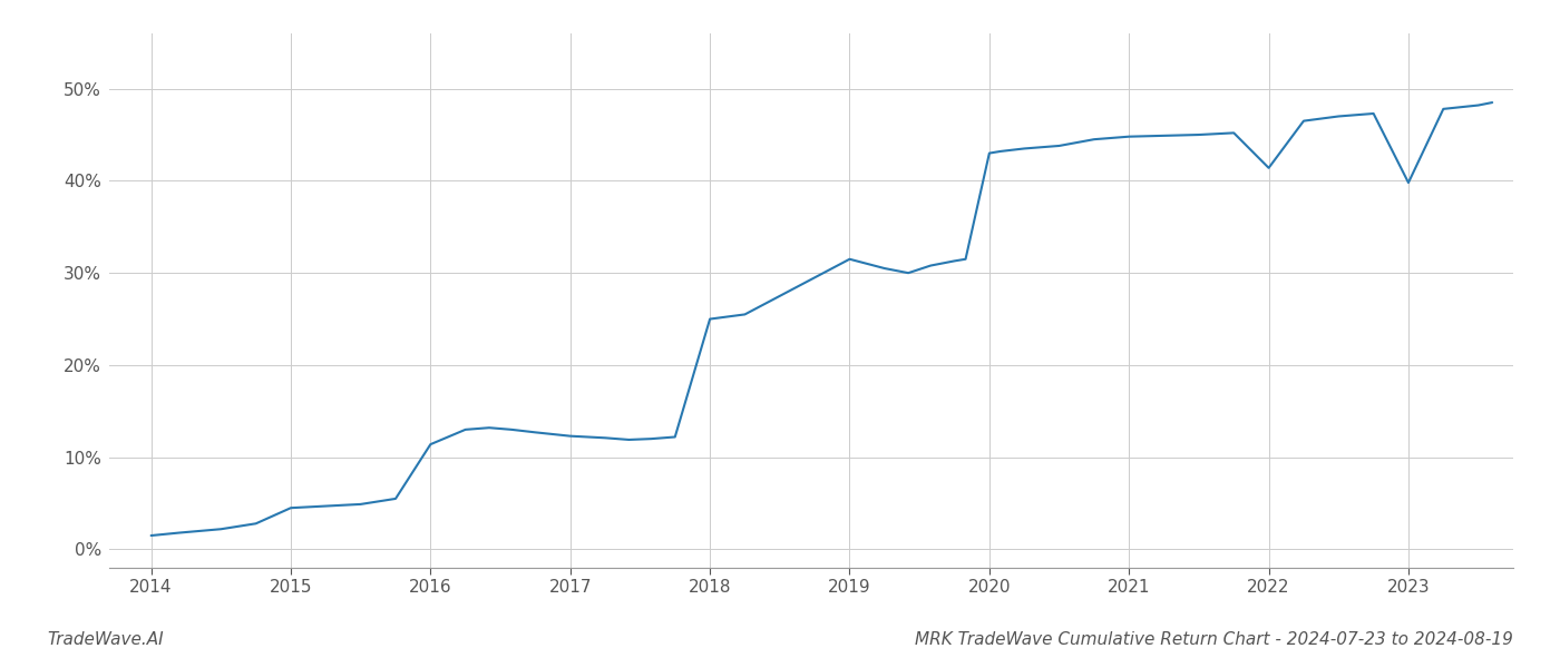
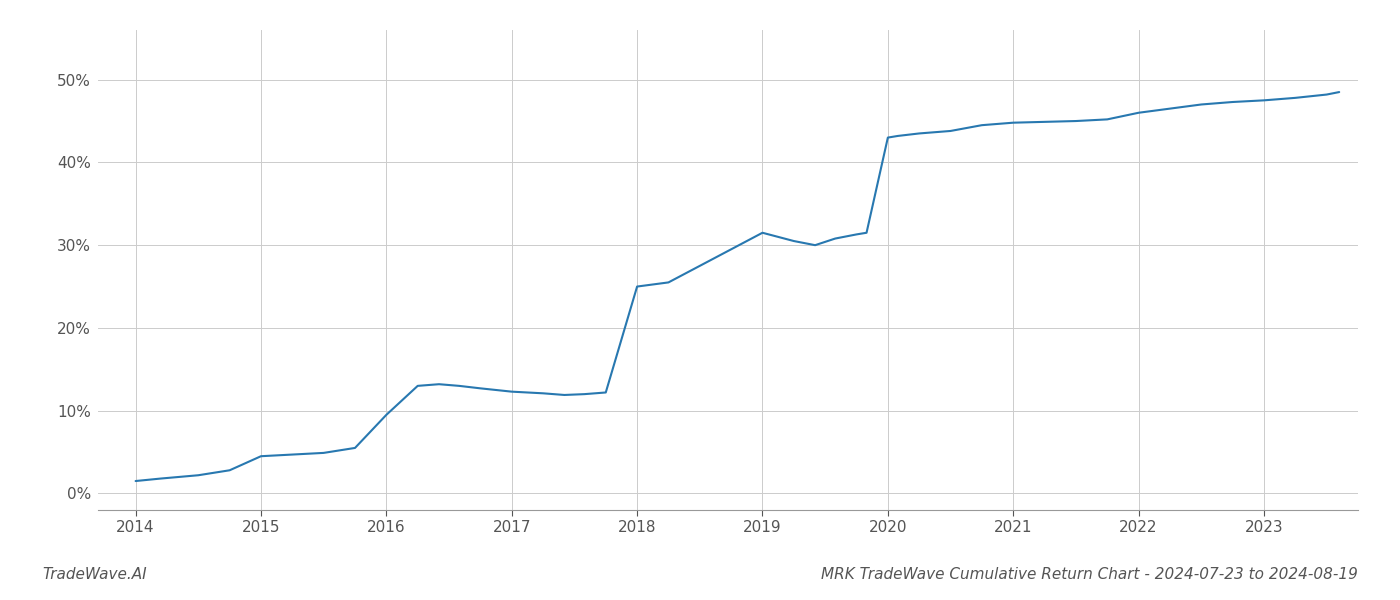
2016: 11.4% -> 9.5%
2022: 41.4% -> 46.0%
2023: 39.8% -> 47.5%
